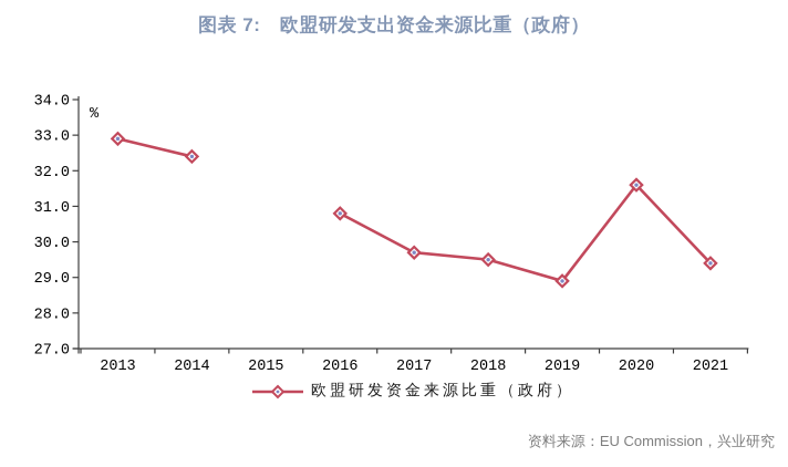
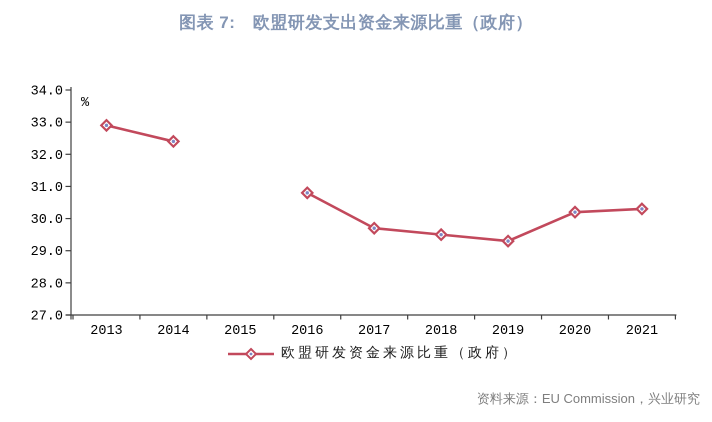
2019: 28.9 -> 29.3
2020: 31.6 -> 30.2
2021: 29.4 -> 30.3
